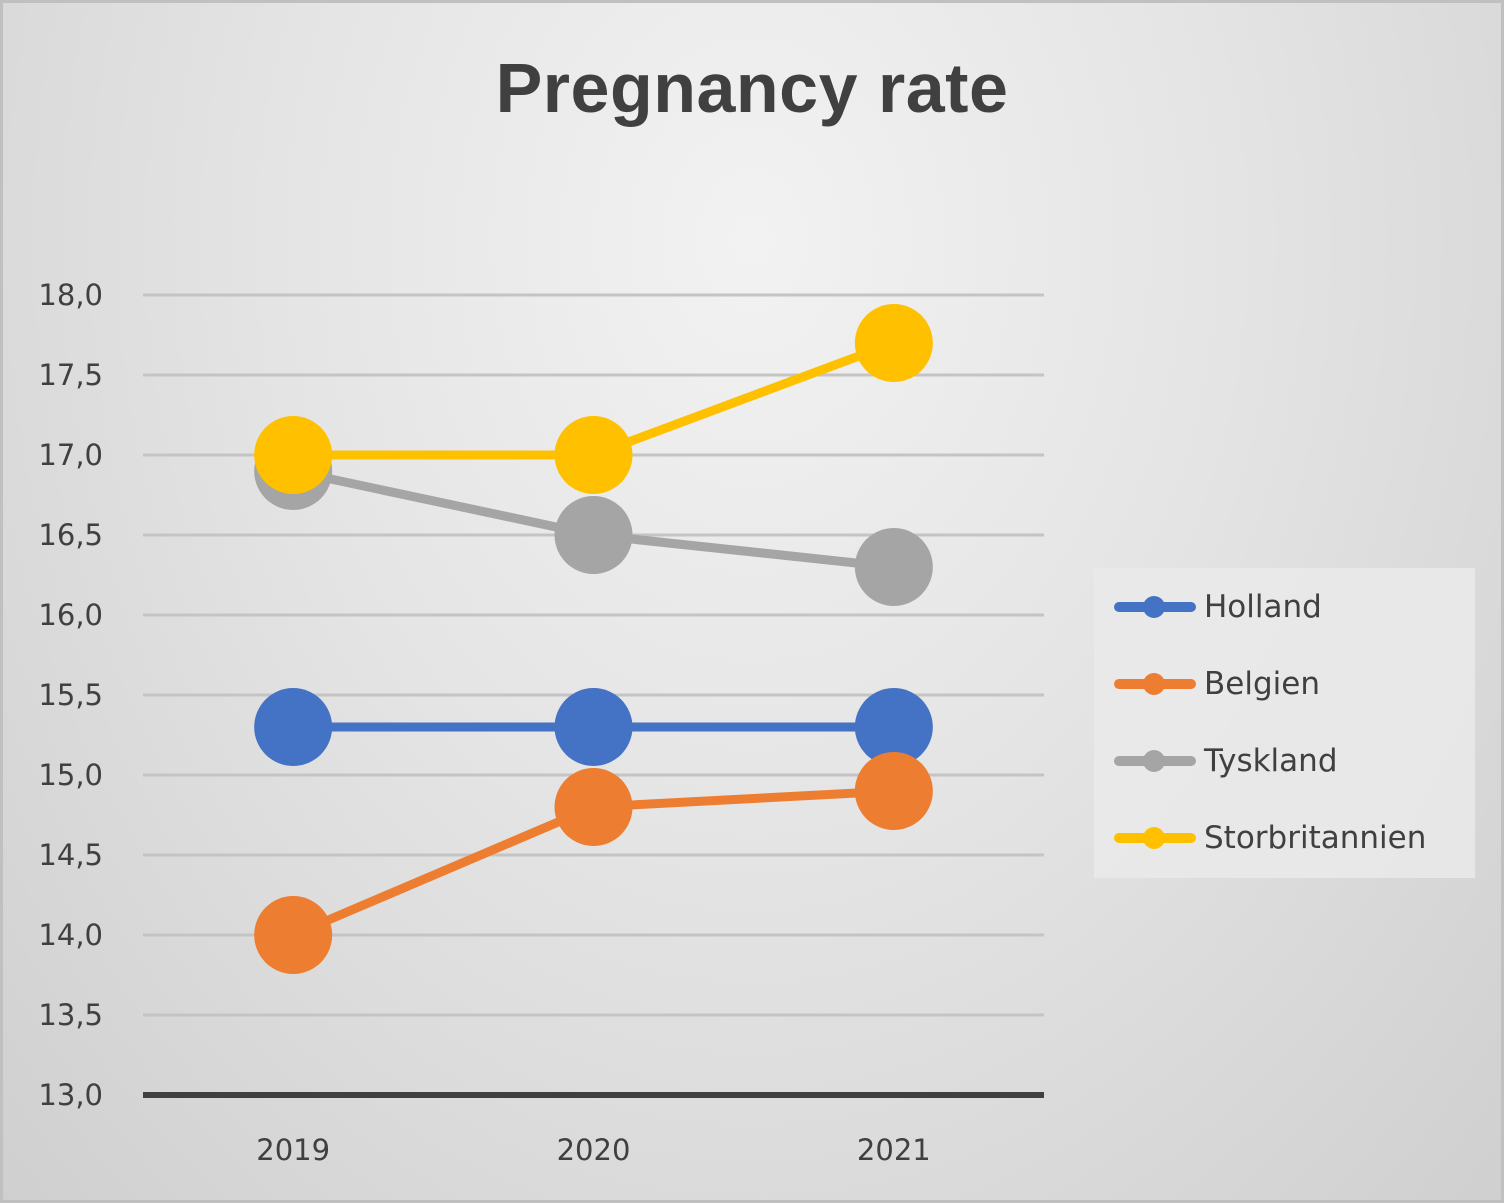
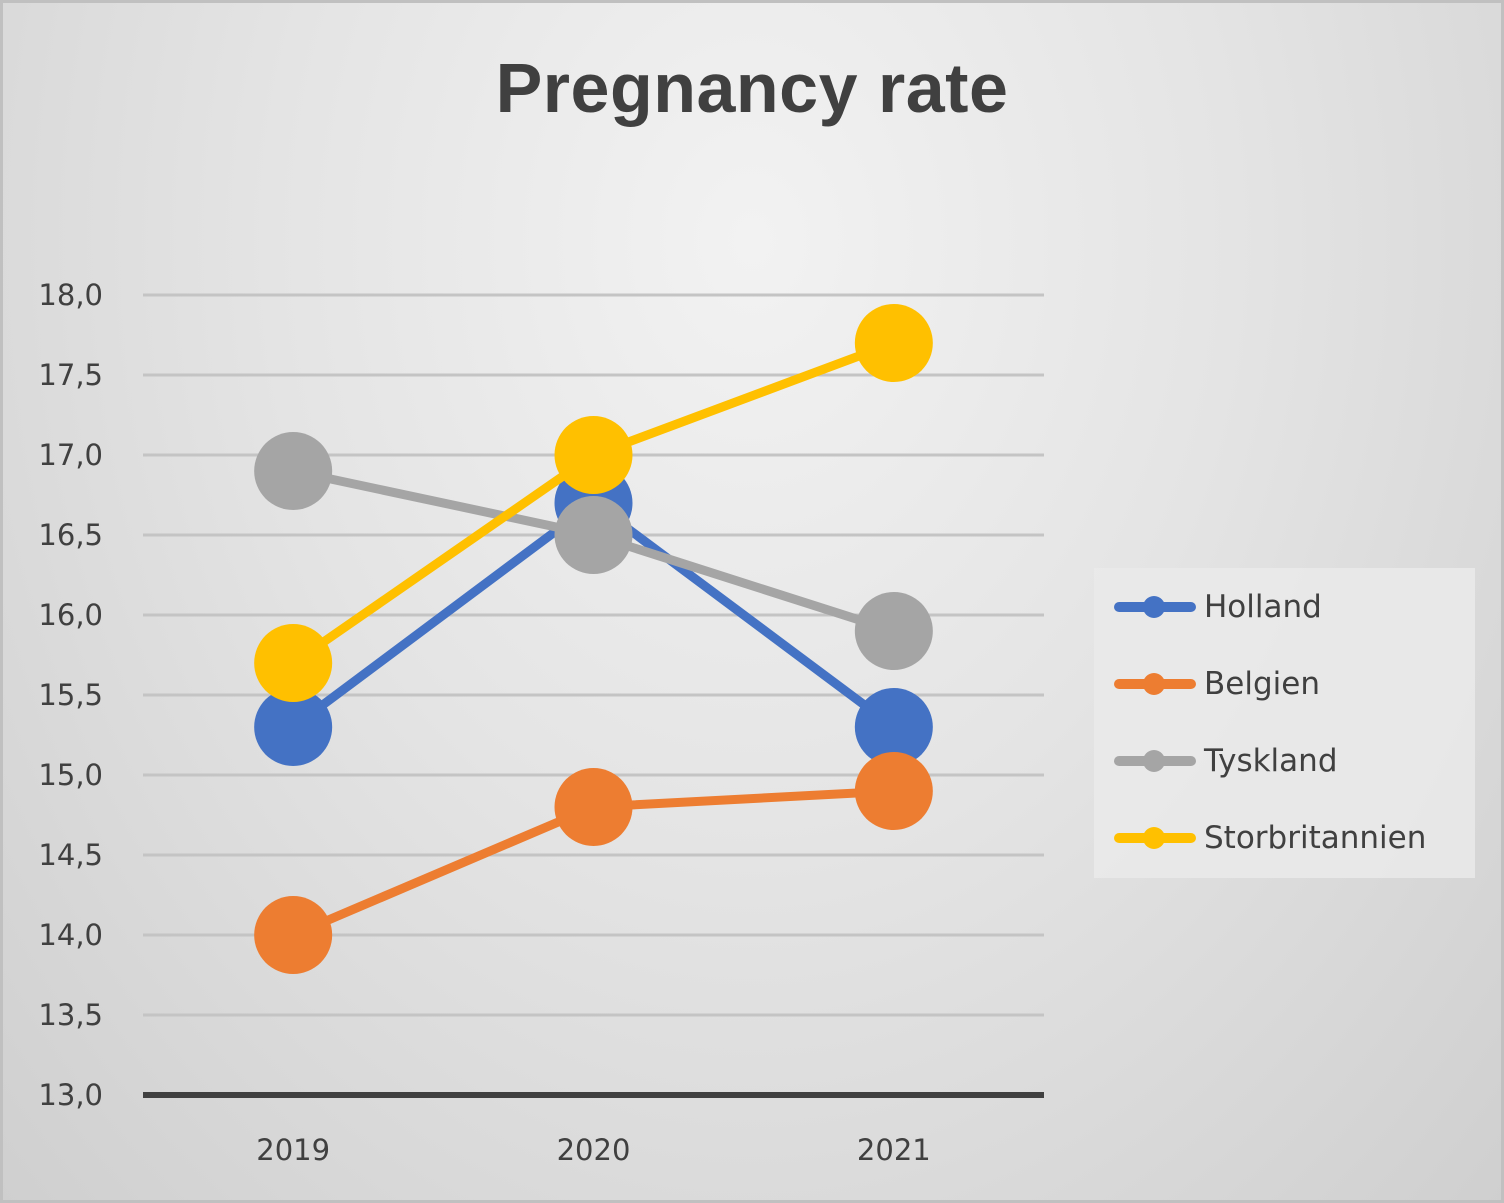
Storbritannien/2019: 17,0 -> 15,7
Holland/2020: 15,3 -> 16,7
Tyskland/2021: 16,3 -> 15,9
